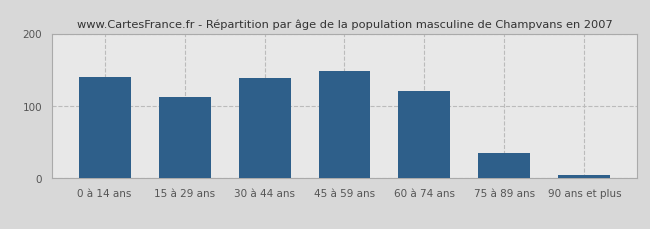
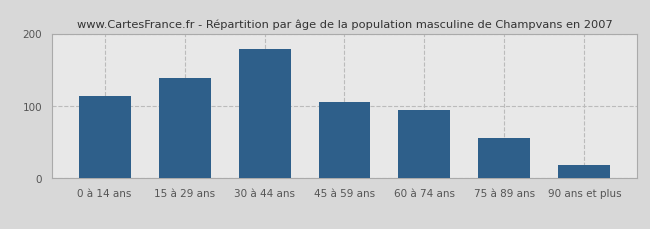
0 à 14 ans: 140 -> 114
15 à 29 ans: 113 -> 138
30 à 44 ans: 138 -> 178
45 à 59 ans: 148 -> 106
60 à 74 ans: 120 -> 94
75 à 89 ans: 35 -> 56
90 ans et plus: 5 -> 18
